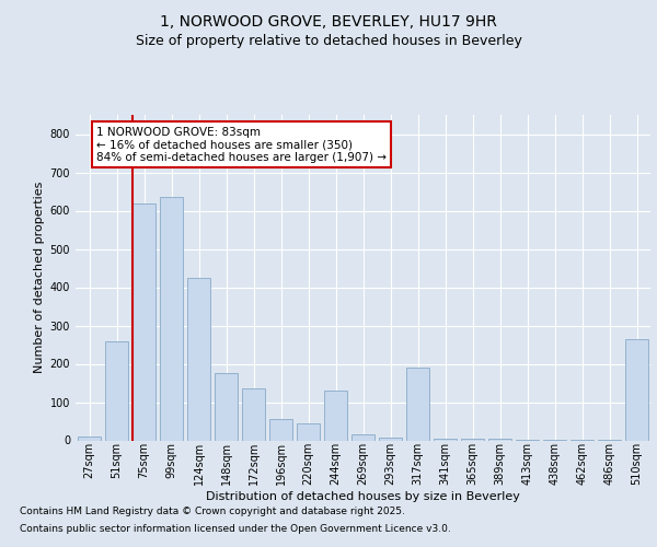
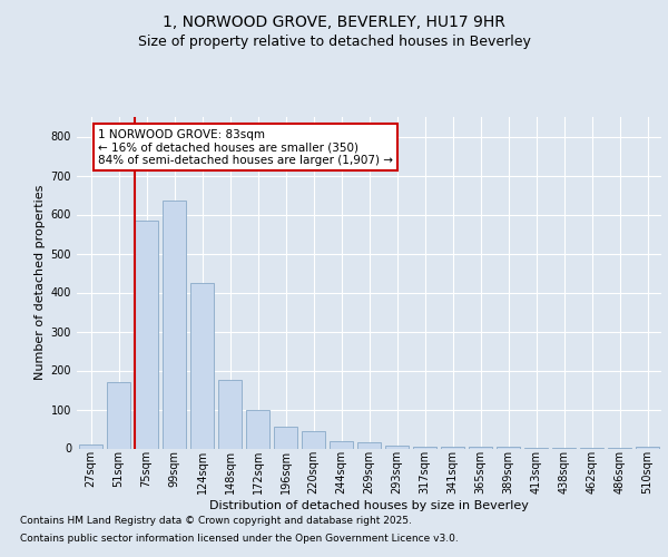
51sqm: 260 -> 170
75sqm: 620 -> 585
172sqm: 135 -> 100
244sqm: 130 -> 20
317sqm: 190 -> 5
510sqm: 265 -> 5
